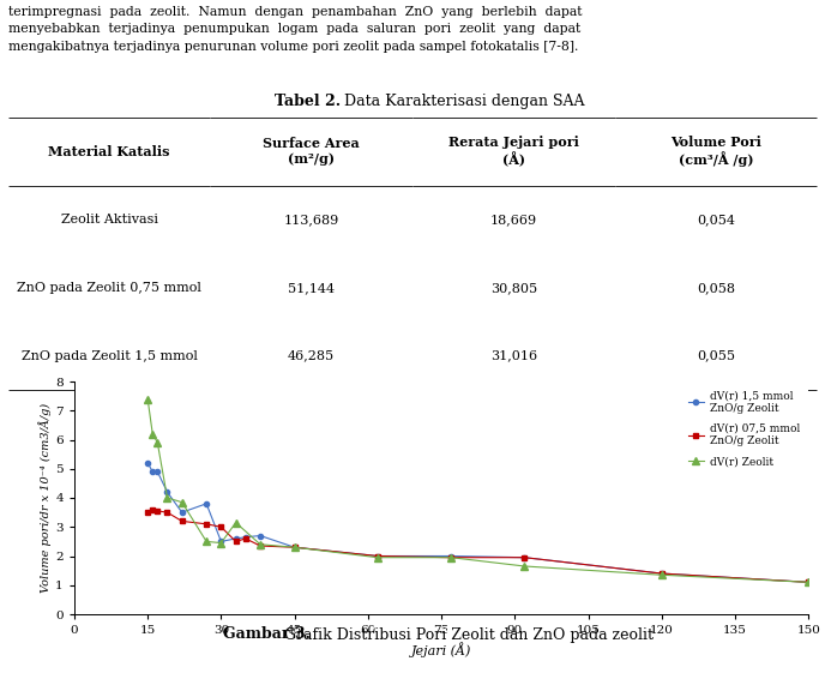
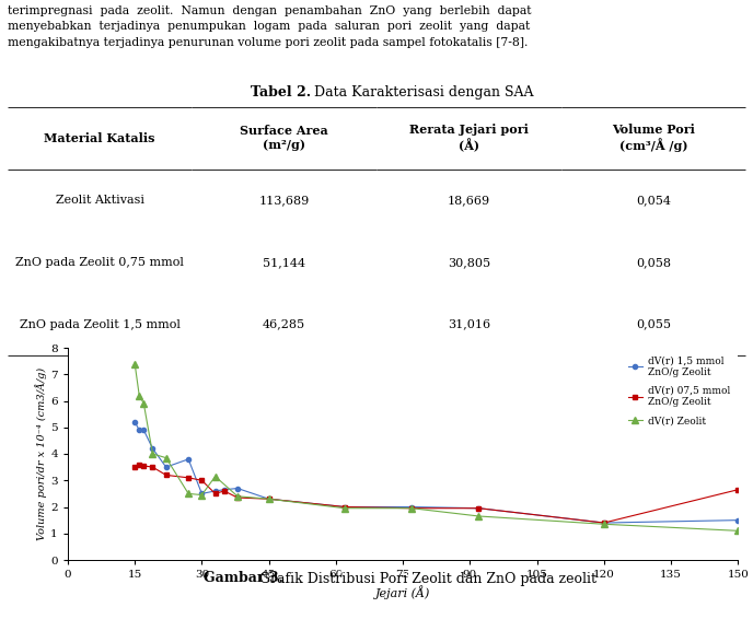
dV(r) 1,5 mmol ZnO/g Zeolit/150: 1.10 -> 1.50
dV(r) 07,5 mmol ZnO/g Zeolit/150: 1.10 -> 2.65
